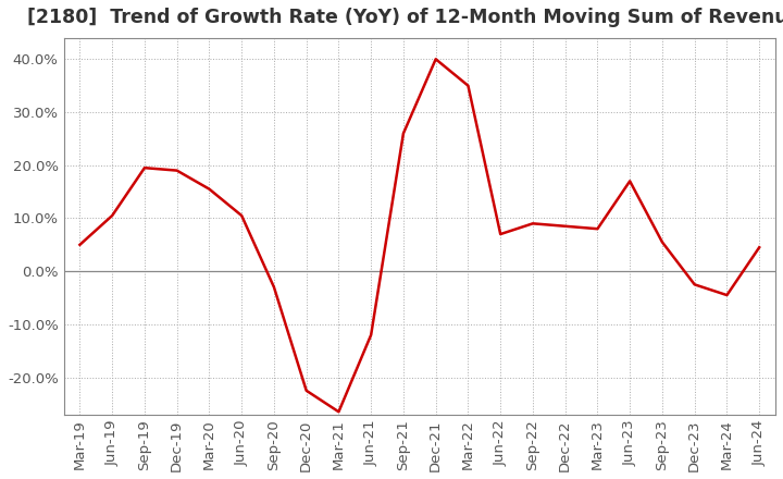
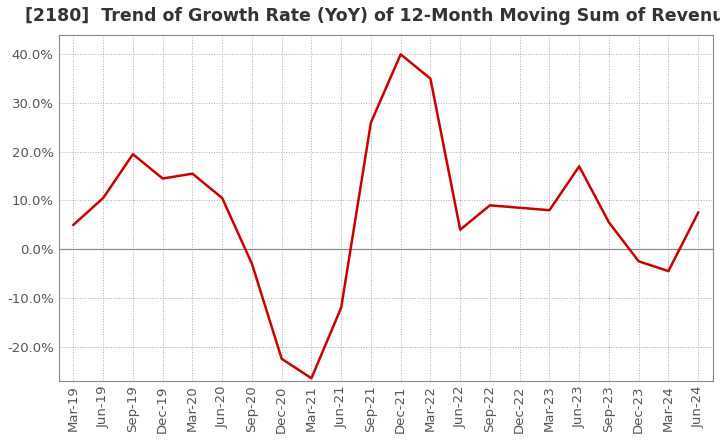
Dec-19: 19.0% -> 14.5%
Jun-22: 7.0% -> 4.0%
Jun-24: 4.5% -> 7.5%
